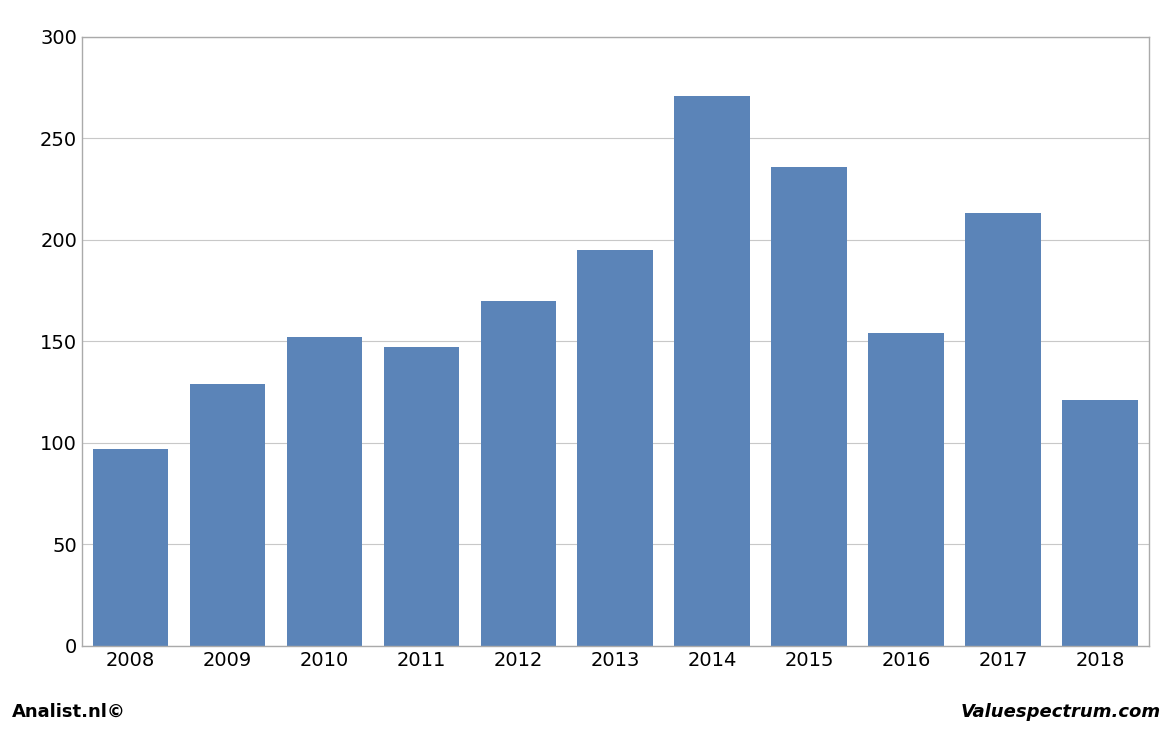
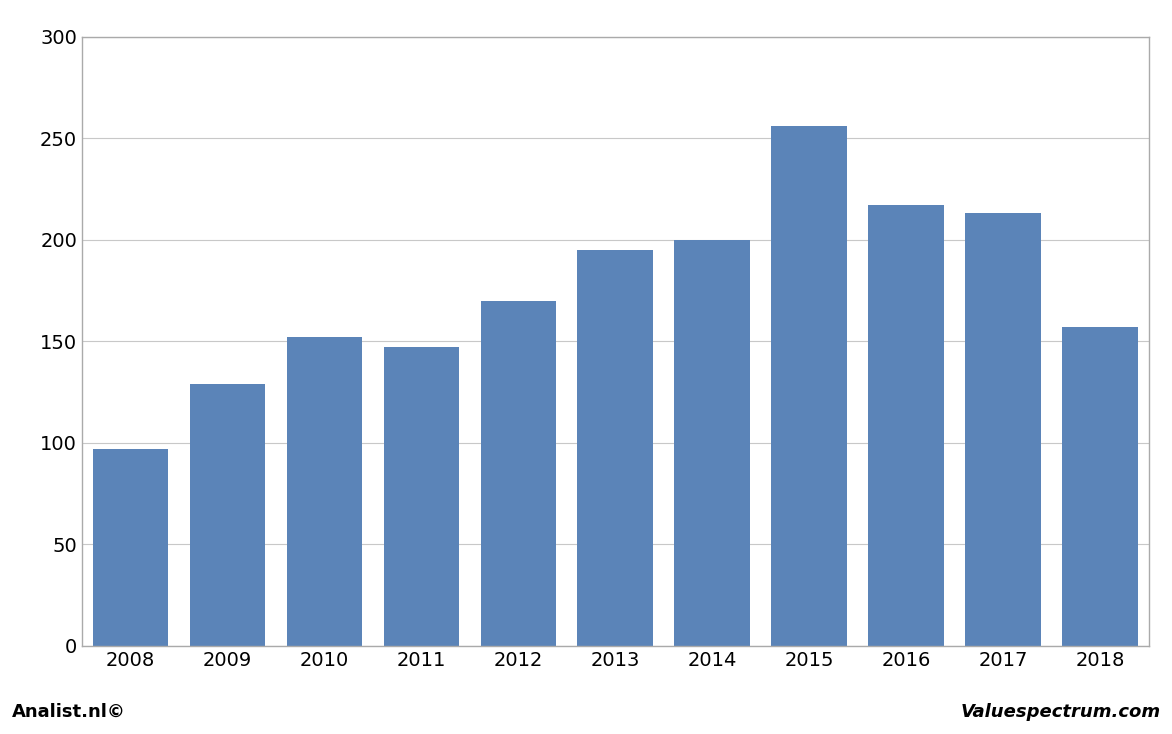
2014: 271 -> 200
2015: 236 -> 256
2016: 154 -> 217
2018: 121 -> 157
